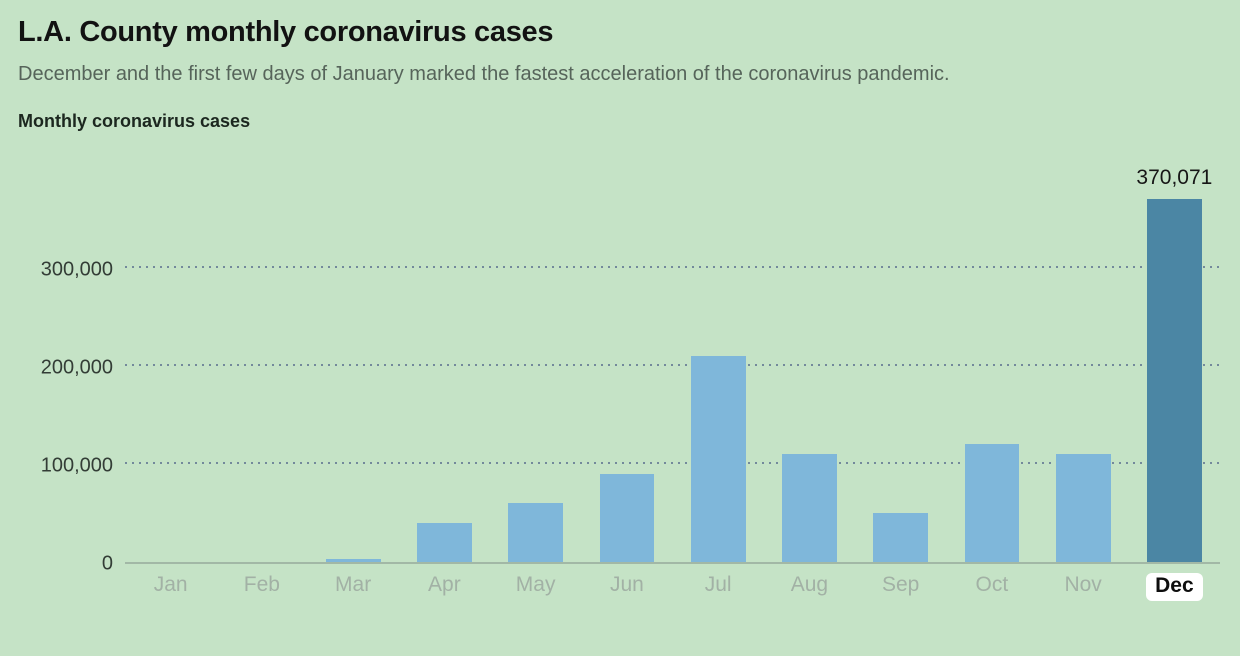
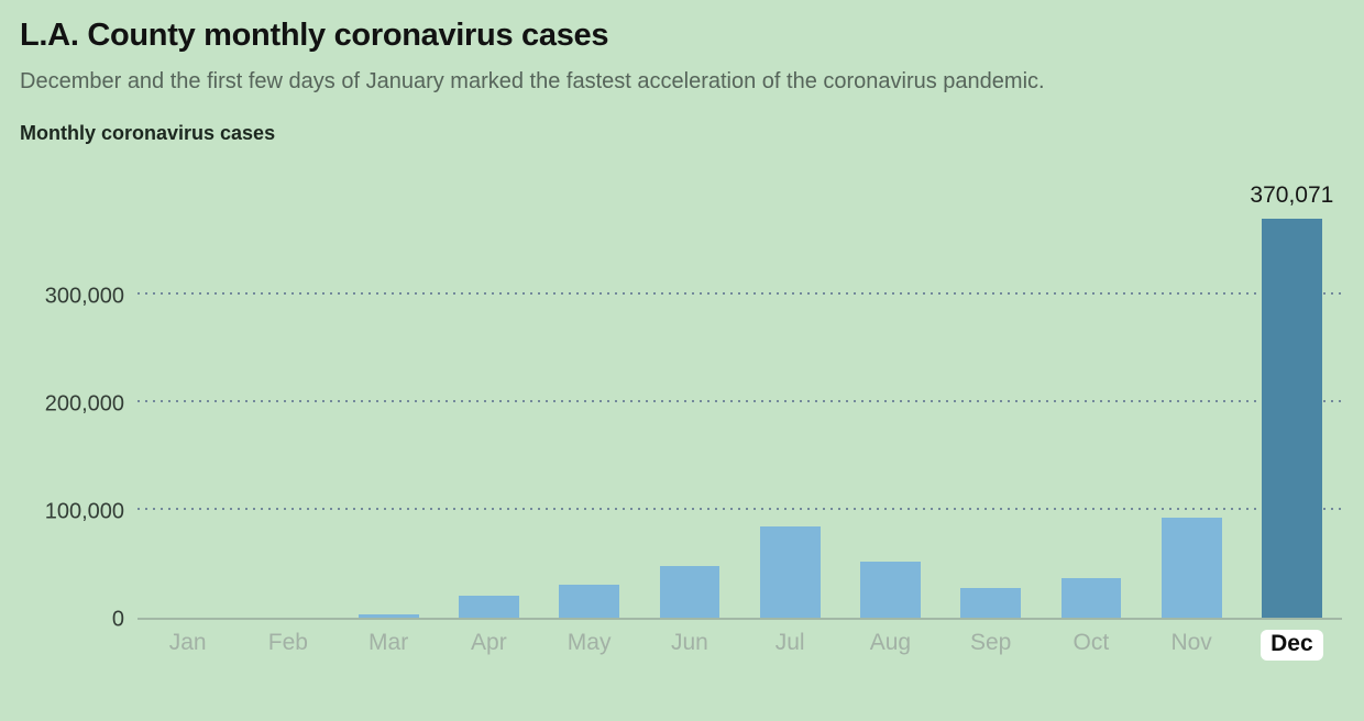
Apr: 40000 -> 20000
May: 60000 -> 30000
Jun: 90000 -> 50000
Jul: 210000 -> 80000
Aug: 110000 -> 50000
Sep: 50000 -> 30000
Oct: 120000 -> 40000
Nov: 110000 -> 90000
